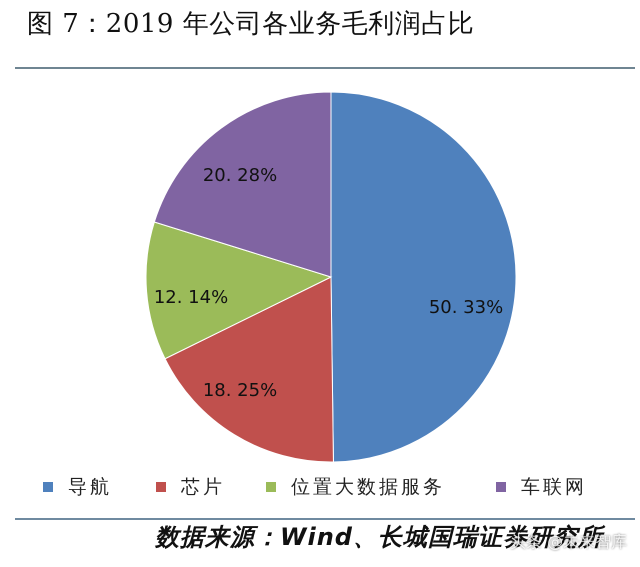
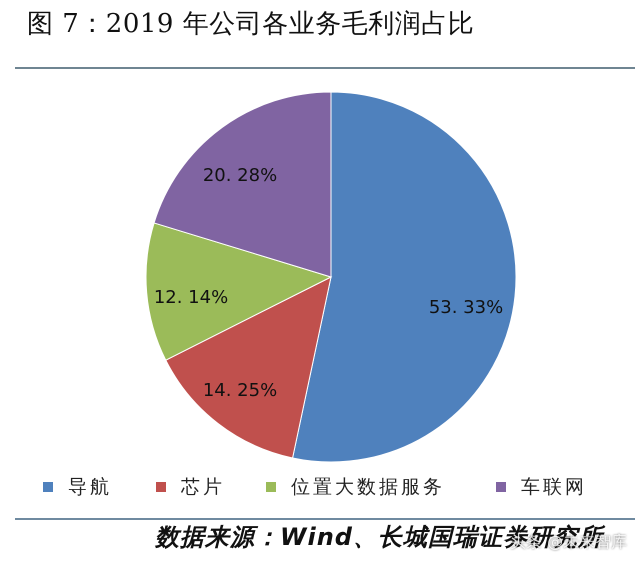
导航: 50 -> 53
芯片: 18 -> 14
